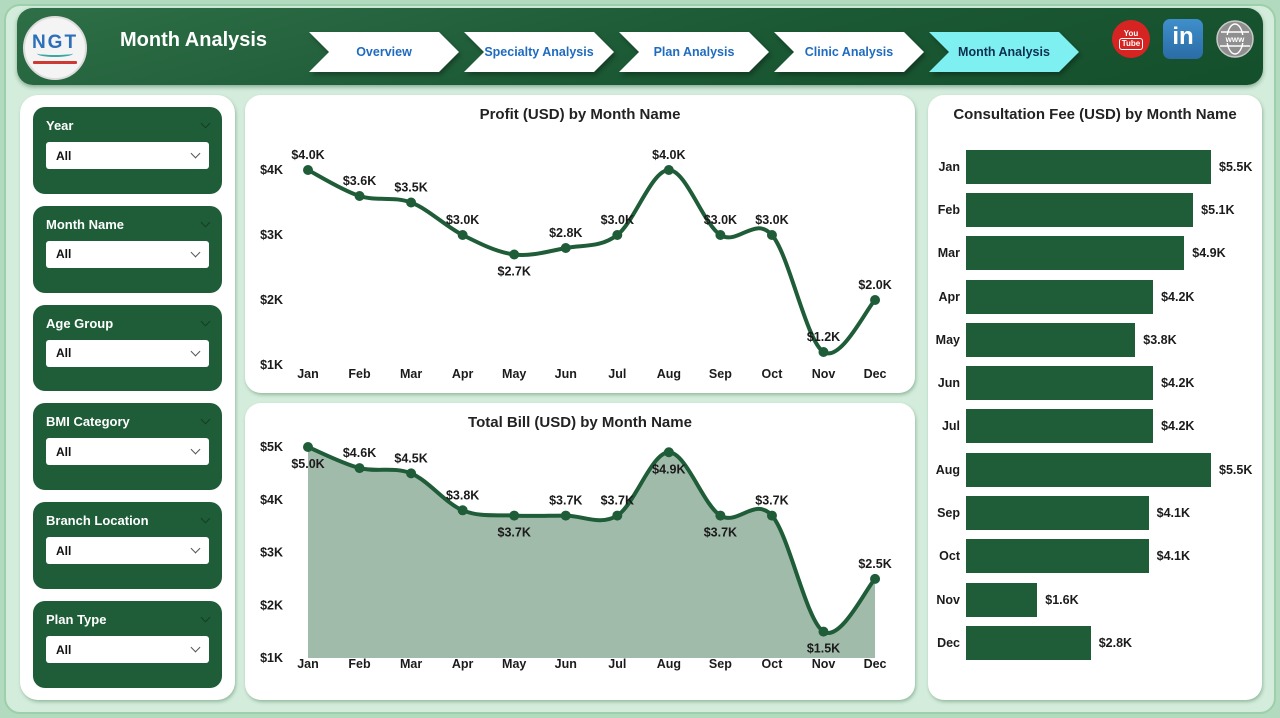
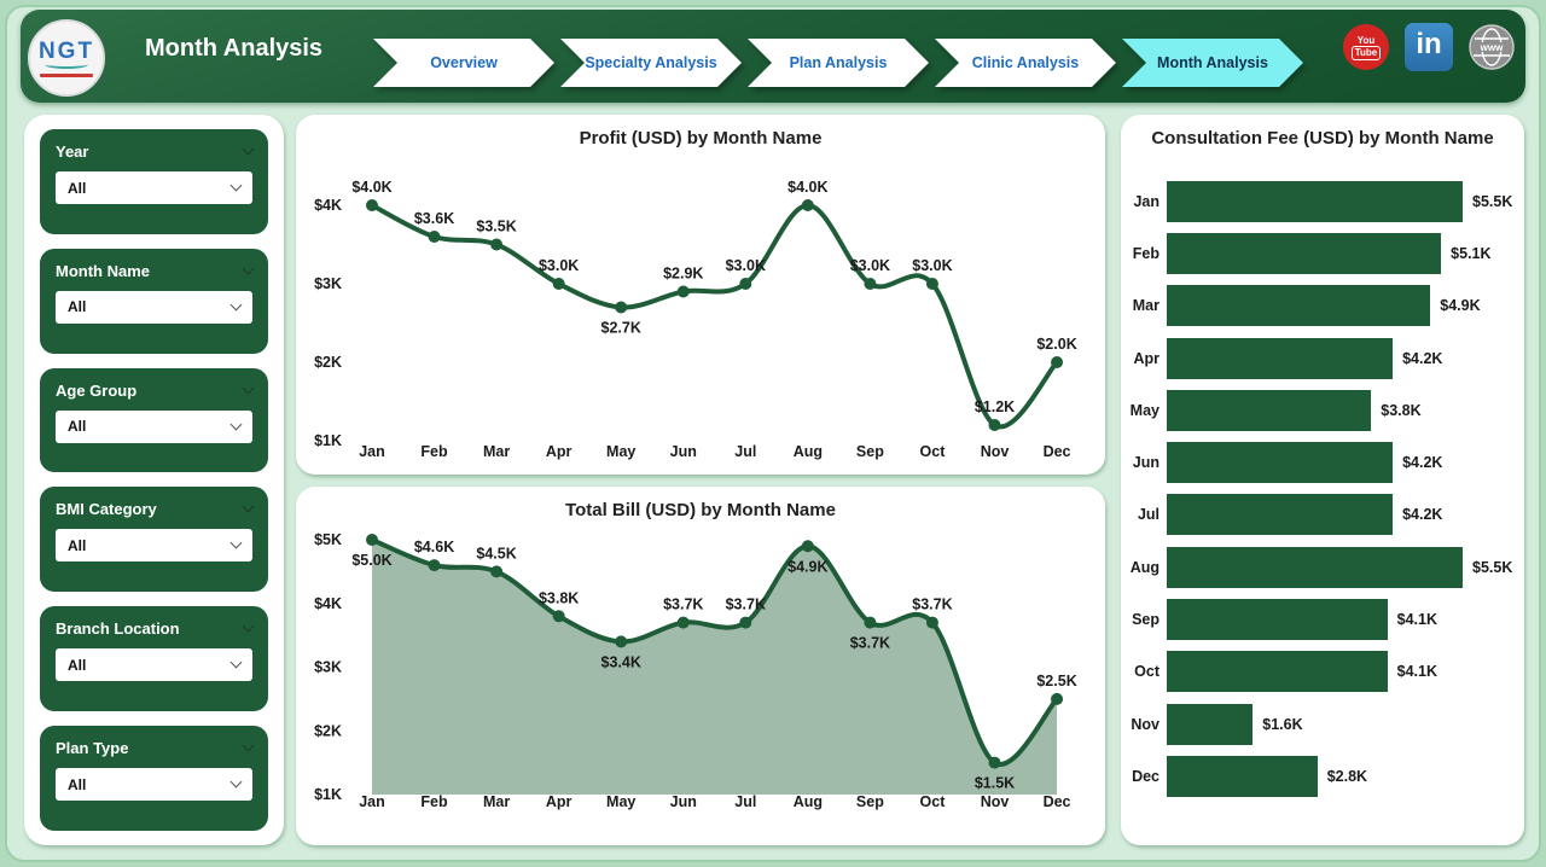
Profit (USD) by Month Name/Jun: $2.8K -> $2.9K
Total Bill (USD) by Month Name/May: $3.7K -> $3.4K
